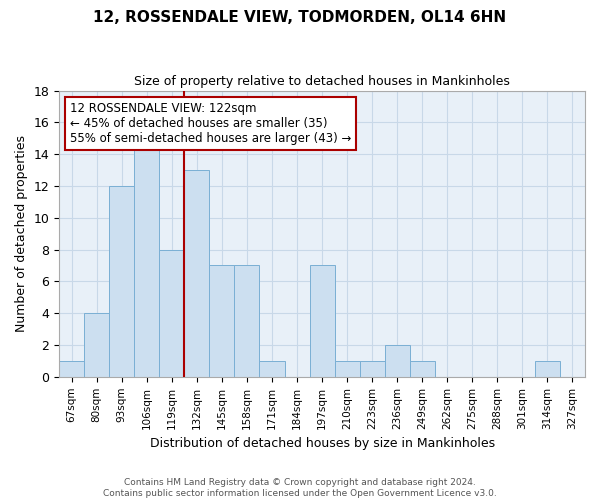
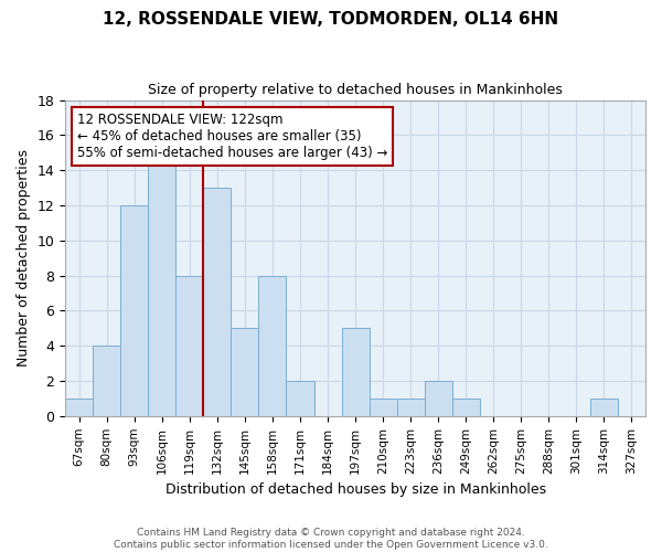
145sqm: 7 -> 5
158sqm: 7 -> 8
171sqm: 1 -> 2
197sqm: 7 -> 5
